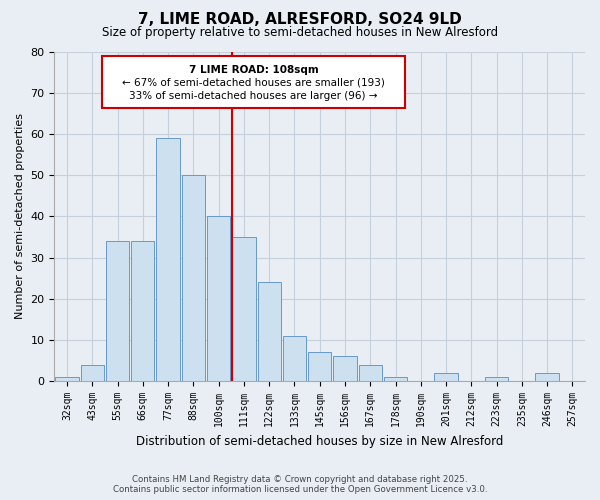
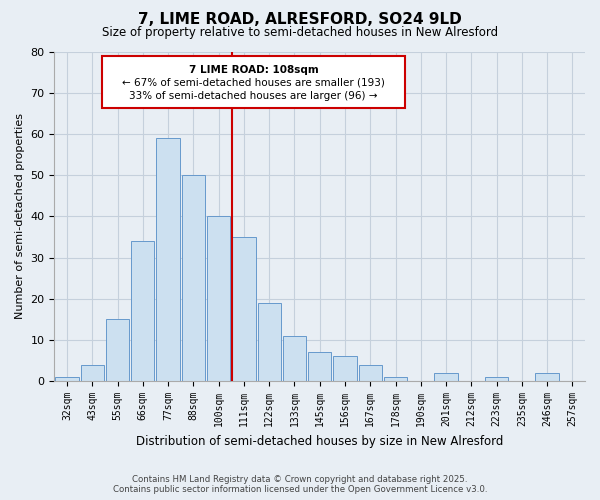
55sqm: 34 -> 15
122sqm: 24 -> 19
